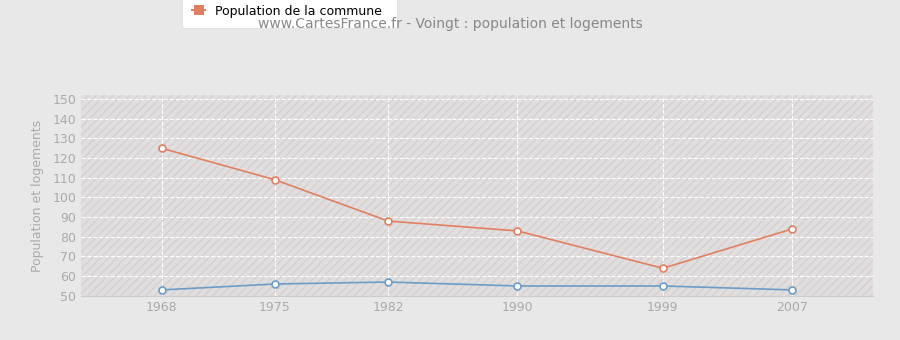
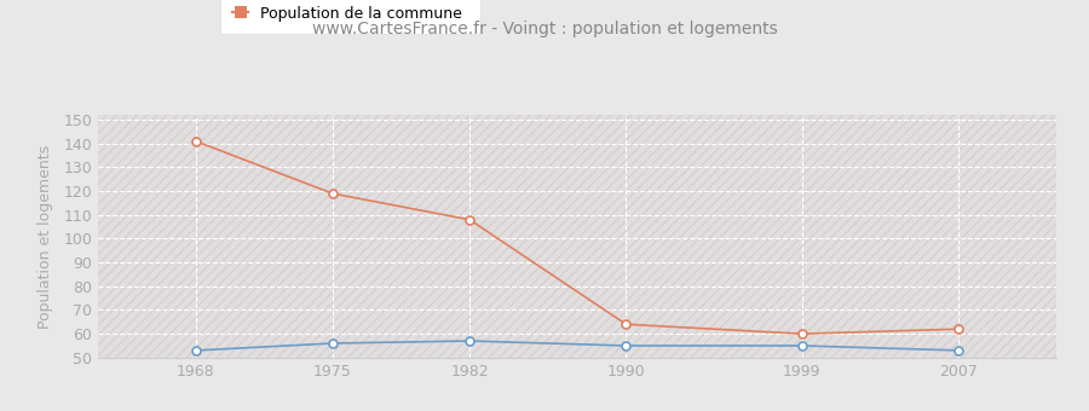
Population de la commune/1968: 125 -> 141
Population de la commune/1975: 109 -> 119
Population de la commune/1982: 88 -> 108
Population de la commune/1990: 83 -> 64
Population de la commune/1999: 64 -> 60
Population de la commune/2007: 84 -> 62
